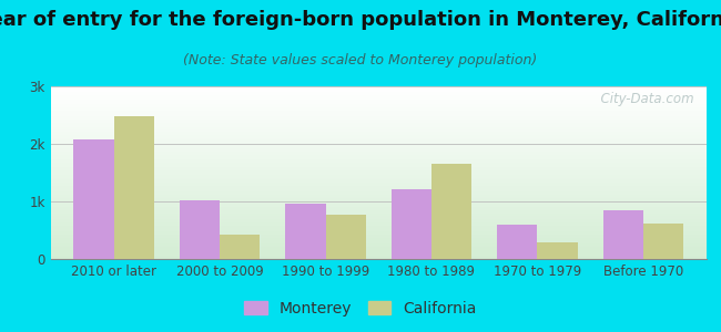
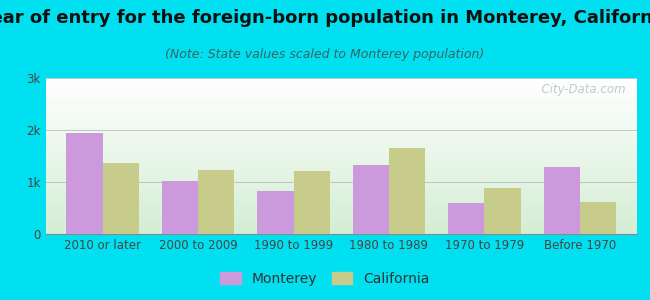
Monterey/2010 or later: 2.08k -> 1.95k
California/2010 or later: 2.48k -> 1.37k
California/2000 to 2009: 0.42k -> 1.23k
Monterey/1990 to 1999: 0.96k -> 0.82k
California/1990 to 1999: 0.76k -> 1.21k
Monterey/1980 to 1989: 1.22k -> 1.33k
California/1970 to 1979: 0.28k -> 0.88k
Monterey/Before 1970: 0.84k -> 1.28k
